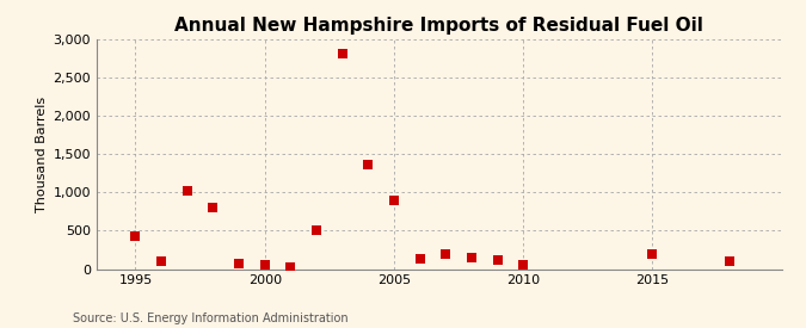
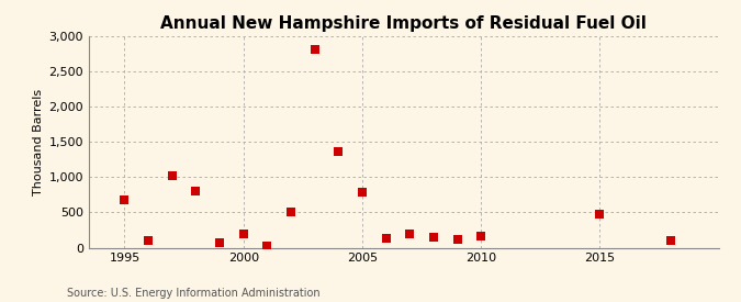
1995: 430 -> 680
2000: 50 -> 200
2005: 900 -> 780
2010: 50 -> 160
2015: 200 -> 480
